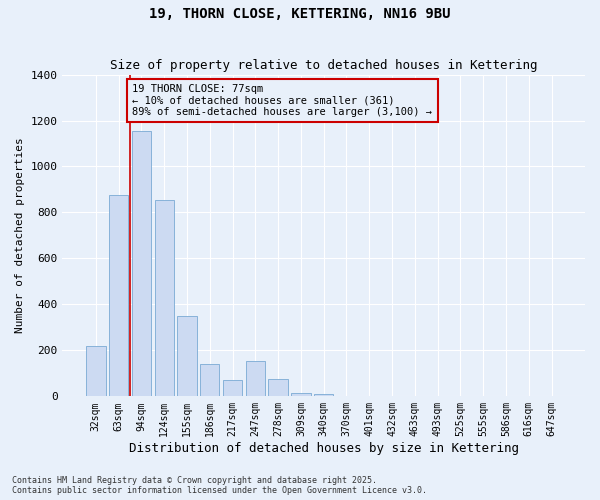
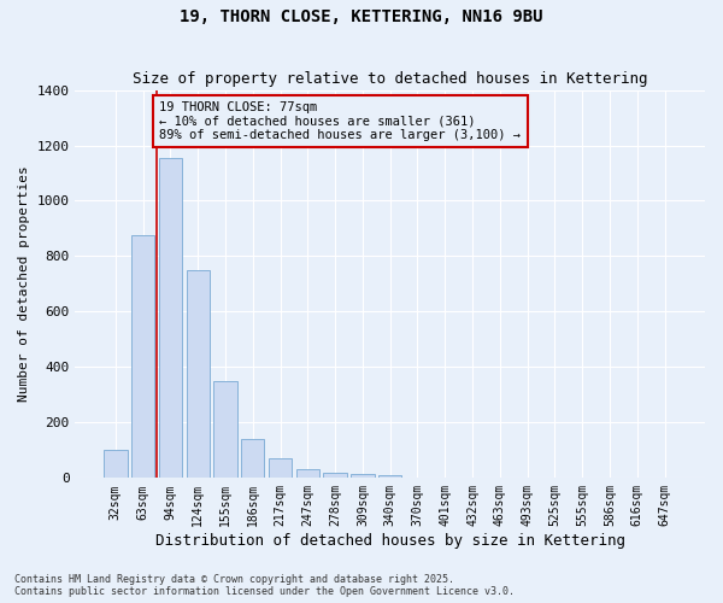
32sqm: 220 -> 100
124sqm: 855 -> 750
247sqm: 155 -> 30
278sqm: 75 -> 20
